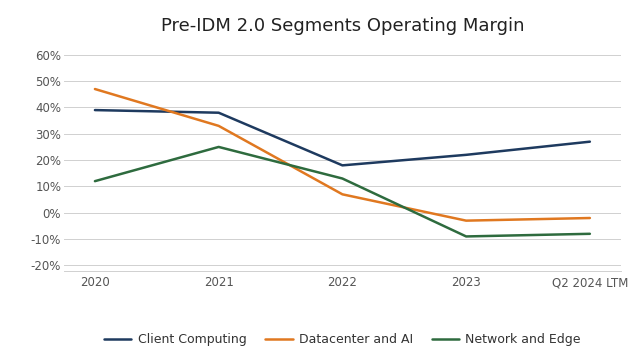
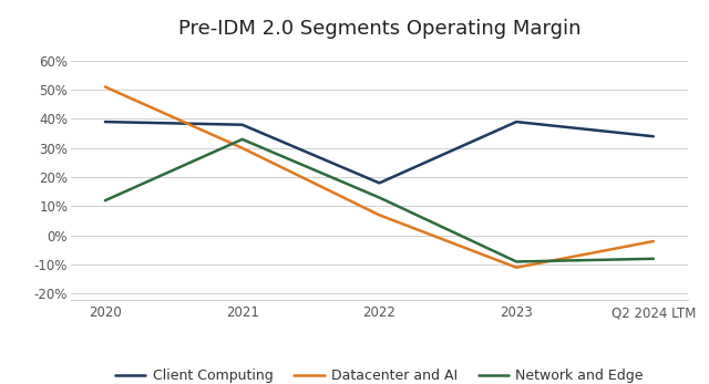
Datacenter and AI/2020: 47% -> 51%
Datacenter and AI/2021: 33% -> 30%
Network and Edge/2021: 25% -> 33%
Client Computing/2023: 22% -> 39%
Datacenter and AI/2023: -3% -> -11%
Client Computing/Q2 2024 LTM: 27% -> 34%
